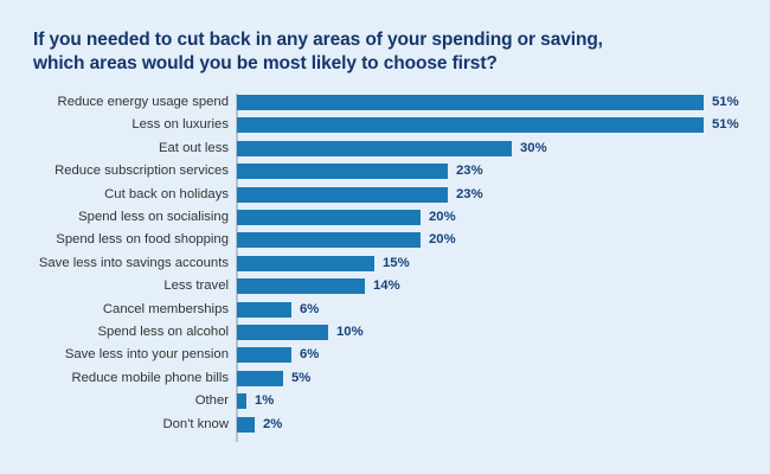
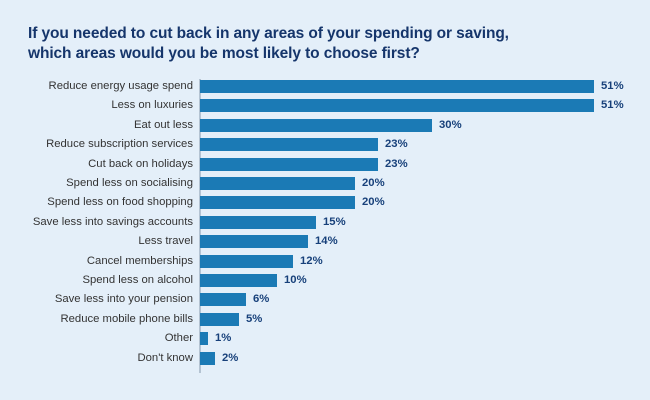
Cancel memberships: 6% -> 12%
